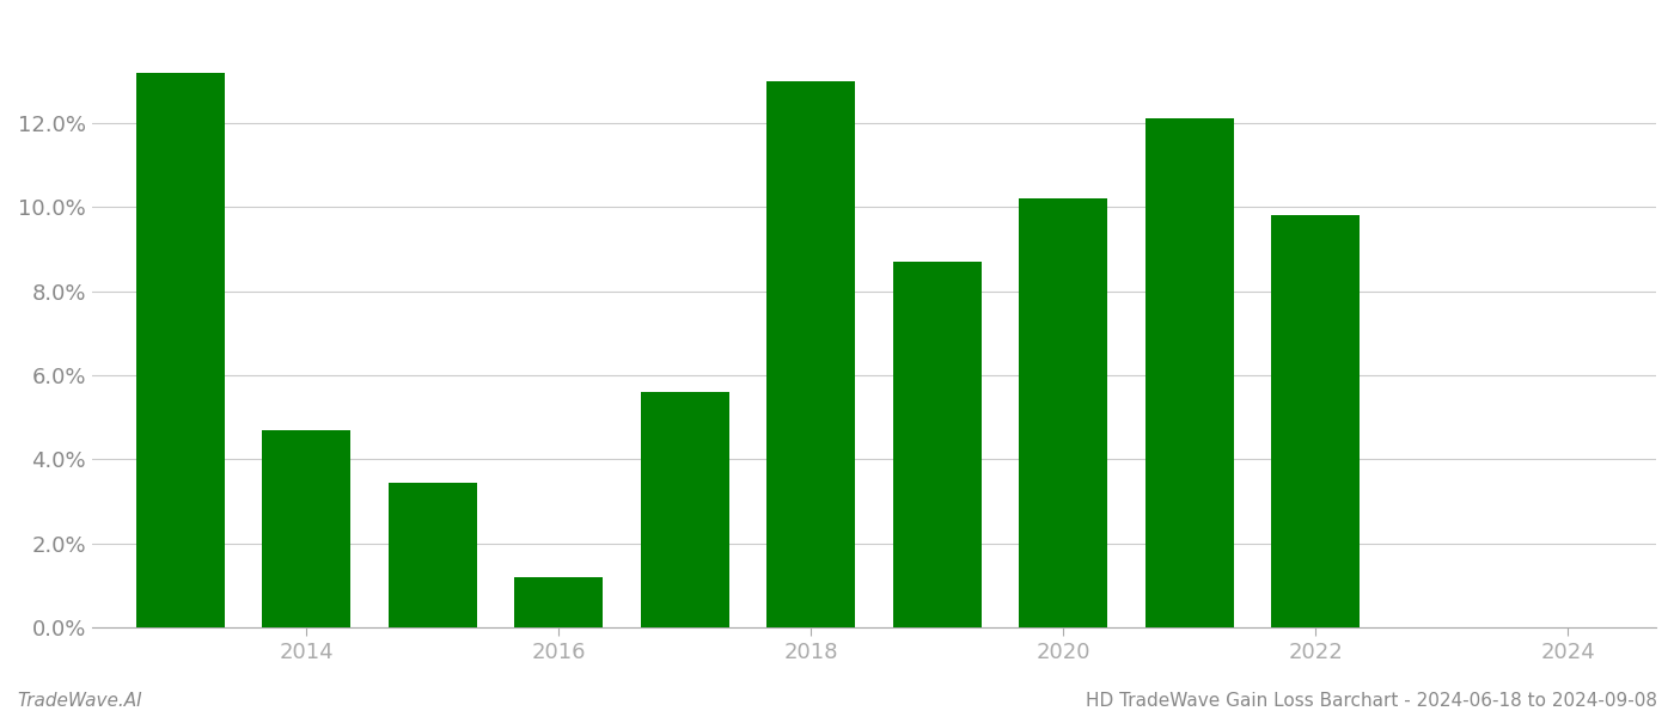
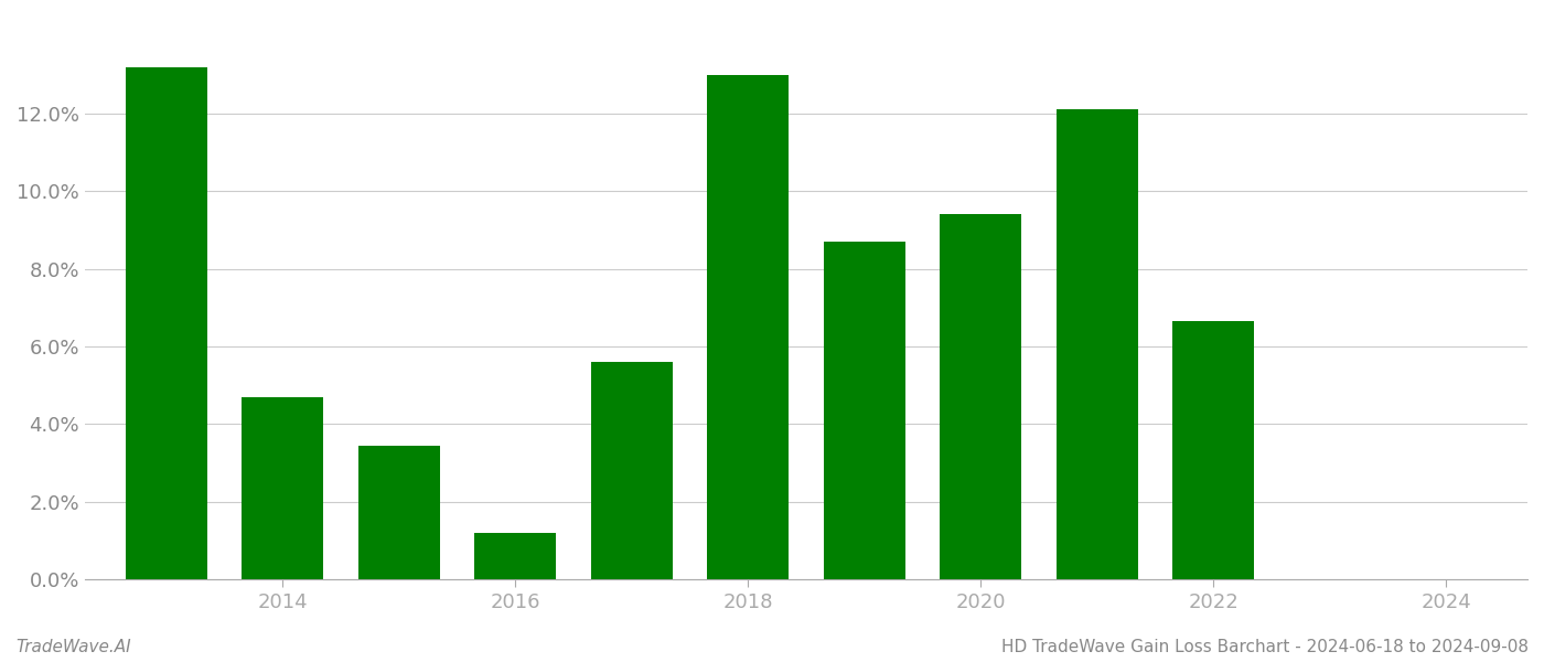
2020: 10.20% -> 9.40%
2022: 9.80% -> 6.65%
